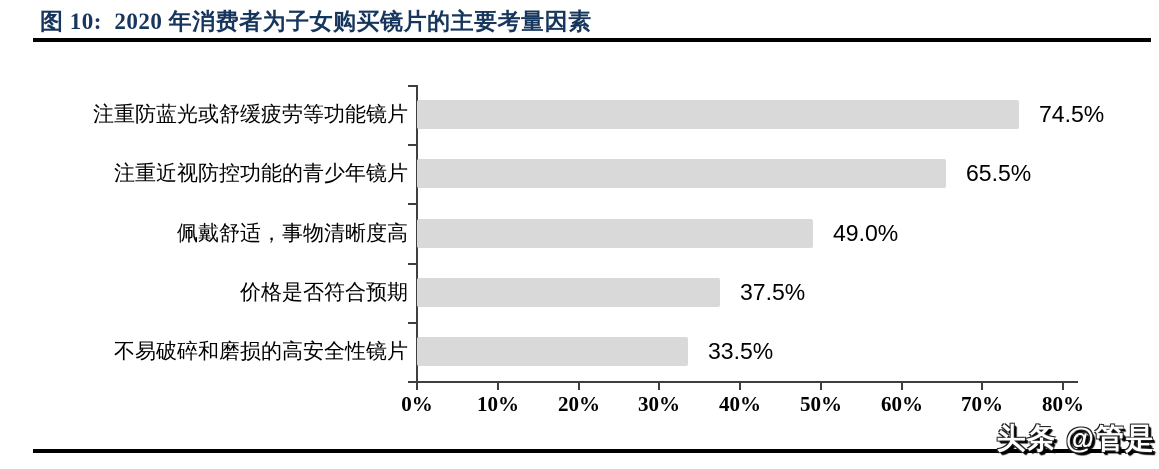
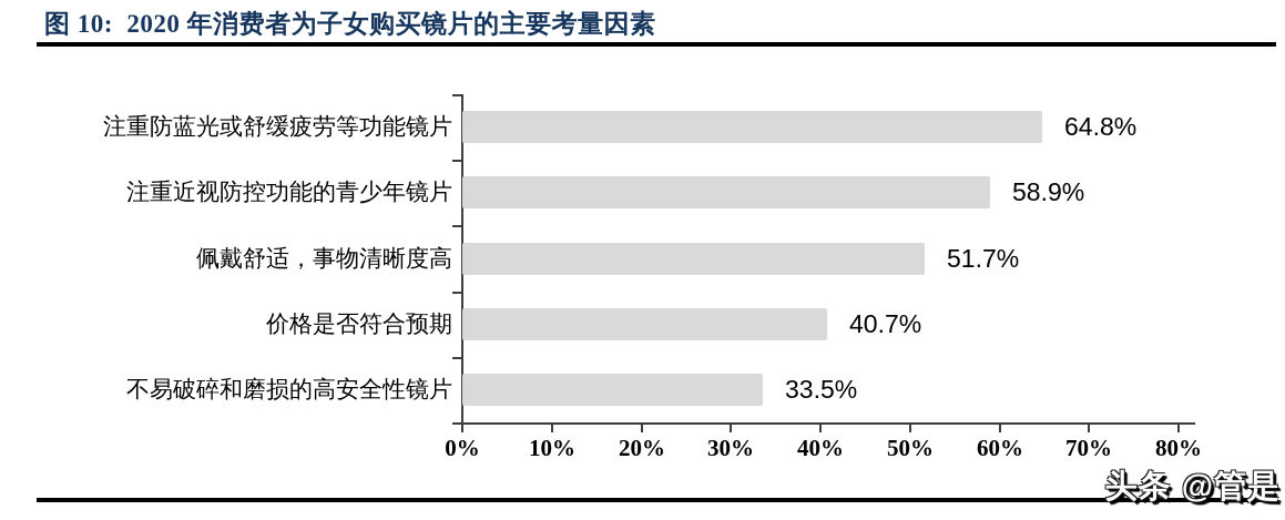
注重防蓝光或舒缓疲劳等功能镜片: 74.5% -> 64.8%
注重近视防控功能的青少年镜片: 65.5% -> 58.9%
佩戴舒适，事物清晰度高: 49.0% -> 51.7%
价格是否符合预期: 37.5% -> 40.7%
